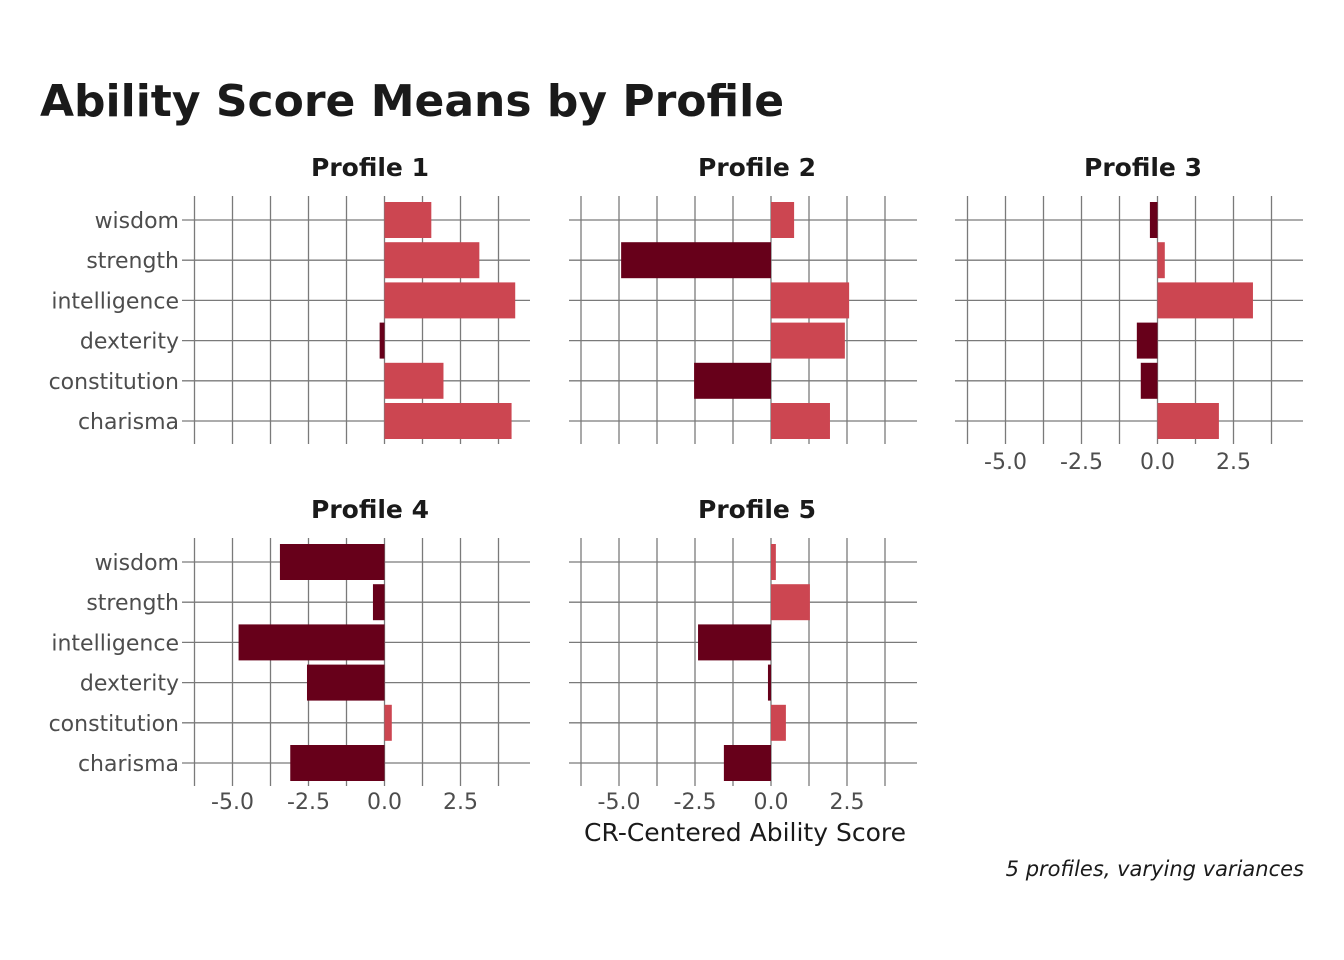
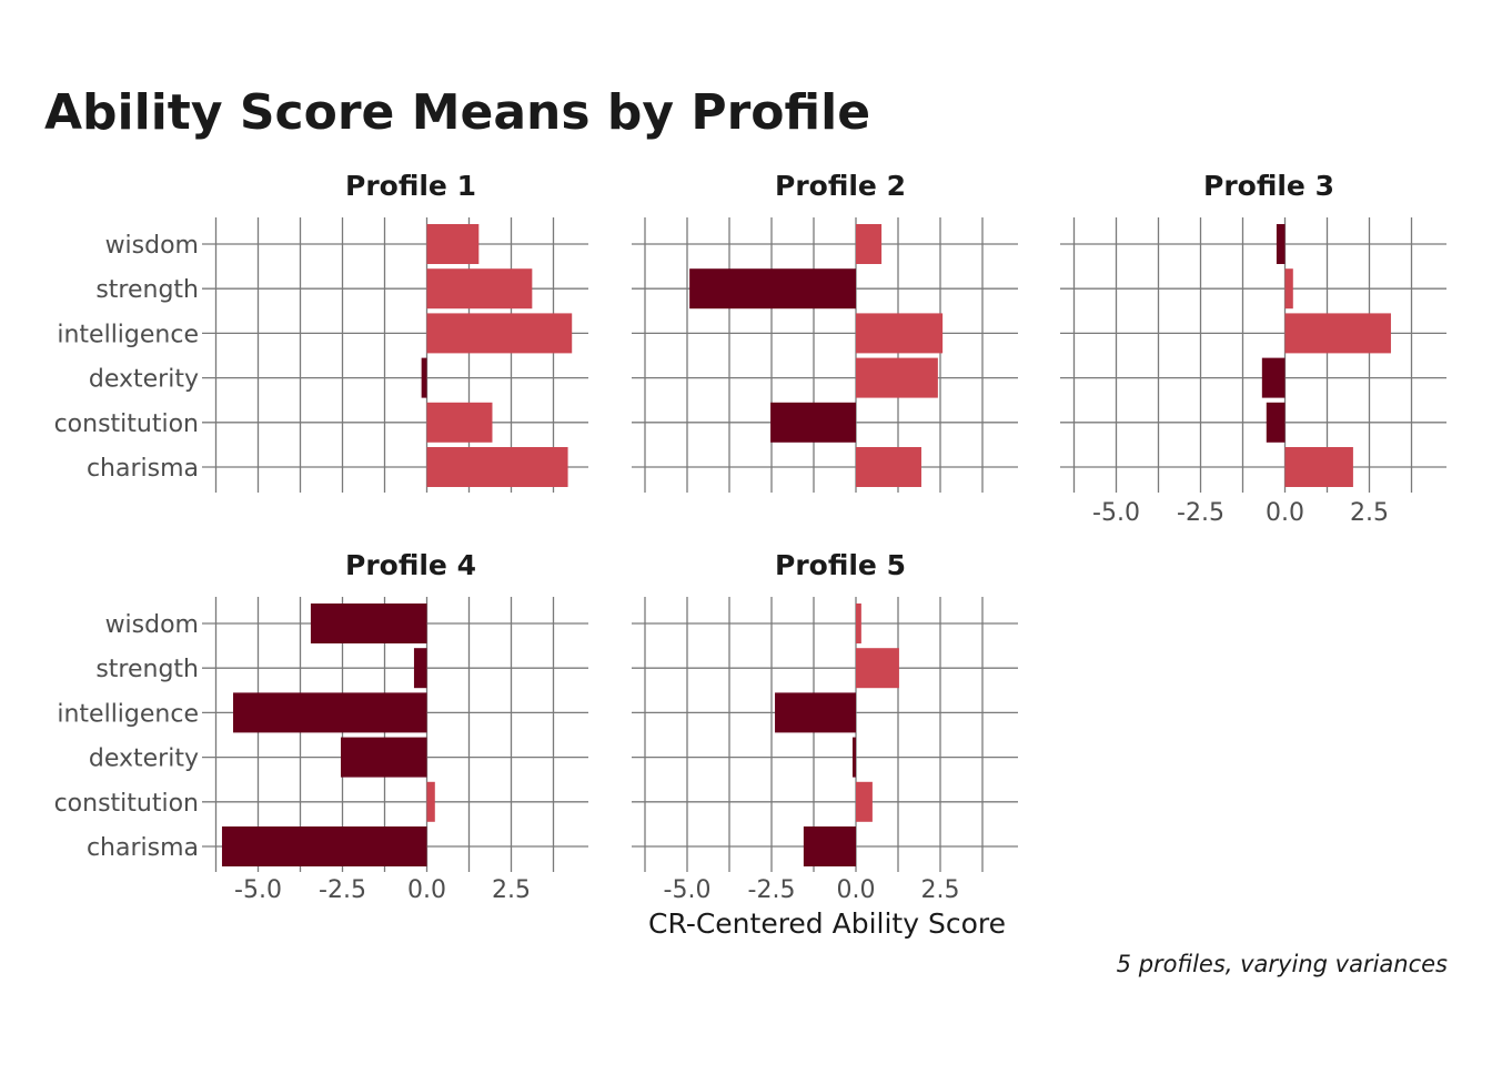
Profile 4/intelligence: -4.8 -> -5.7
Profile 4/charisma: -3.1 -> -6.1
